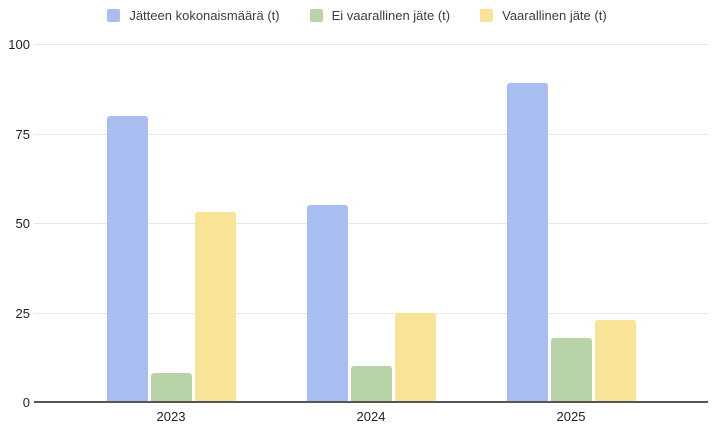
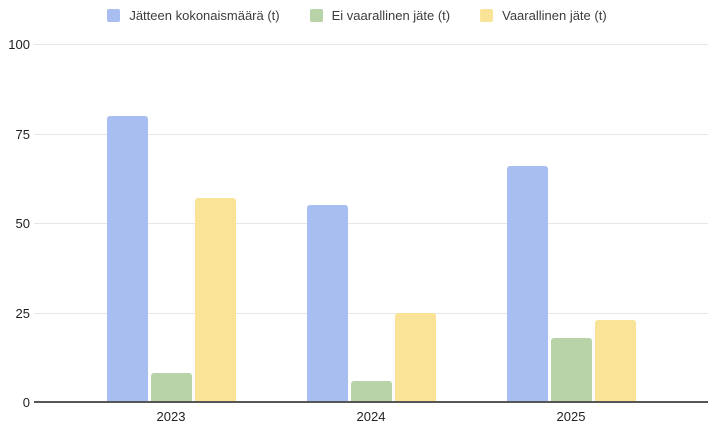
Vaarallinen jäte (t)/2023: 53 -> 57
Ei vaarallinen jäte (t)/2024: 10 -> 6
Jätteen kokonaismäärä (t)/2025: 89 -> 66
